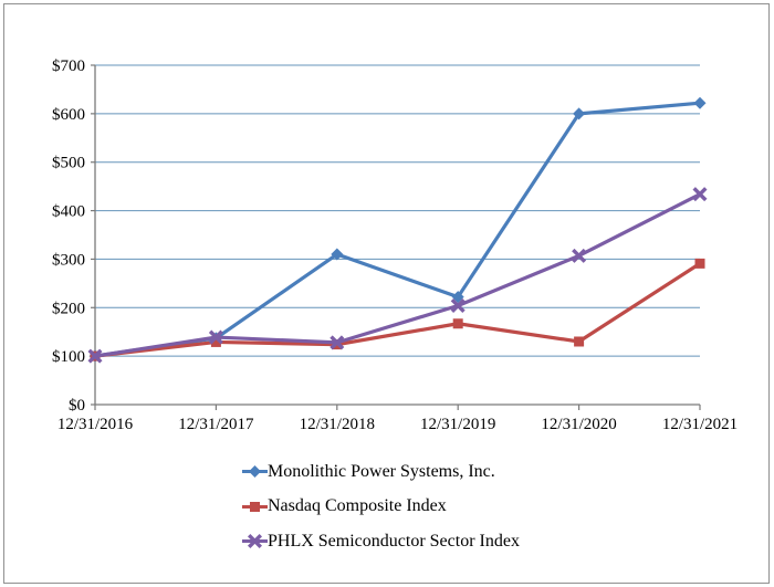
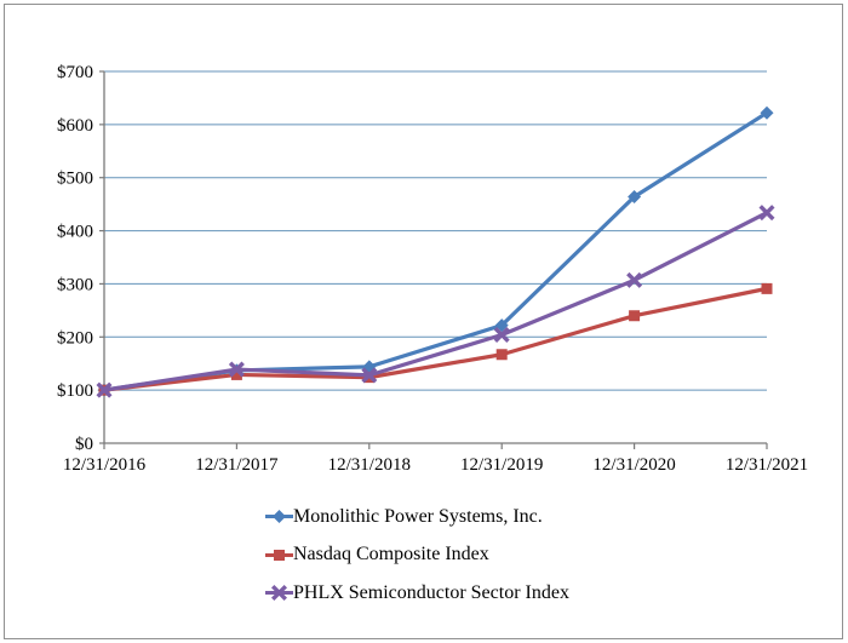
Monolithic Power Systems, Inc./12/31/2018: $310 -> $140
Monolithic Power Systems, Inc./12/31/2020: $600 -> $460
Nasdaq Composite Index/12/31/2020: $130 -> $240
